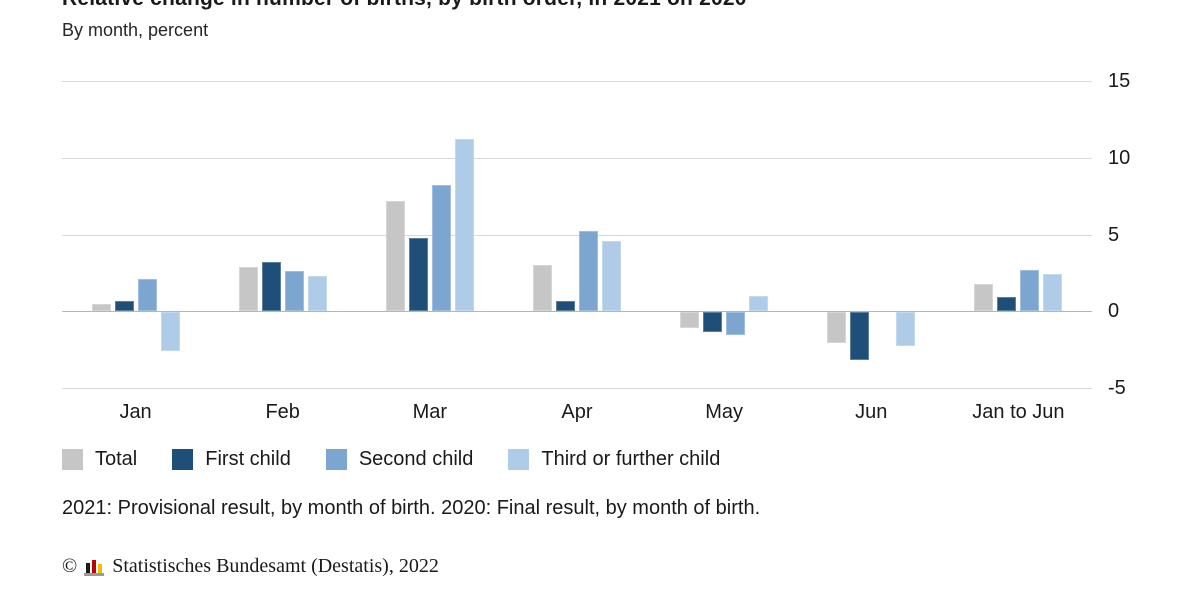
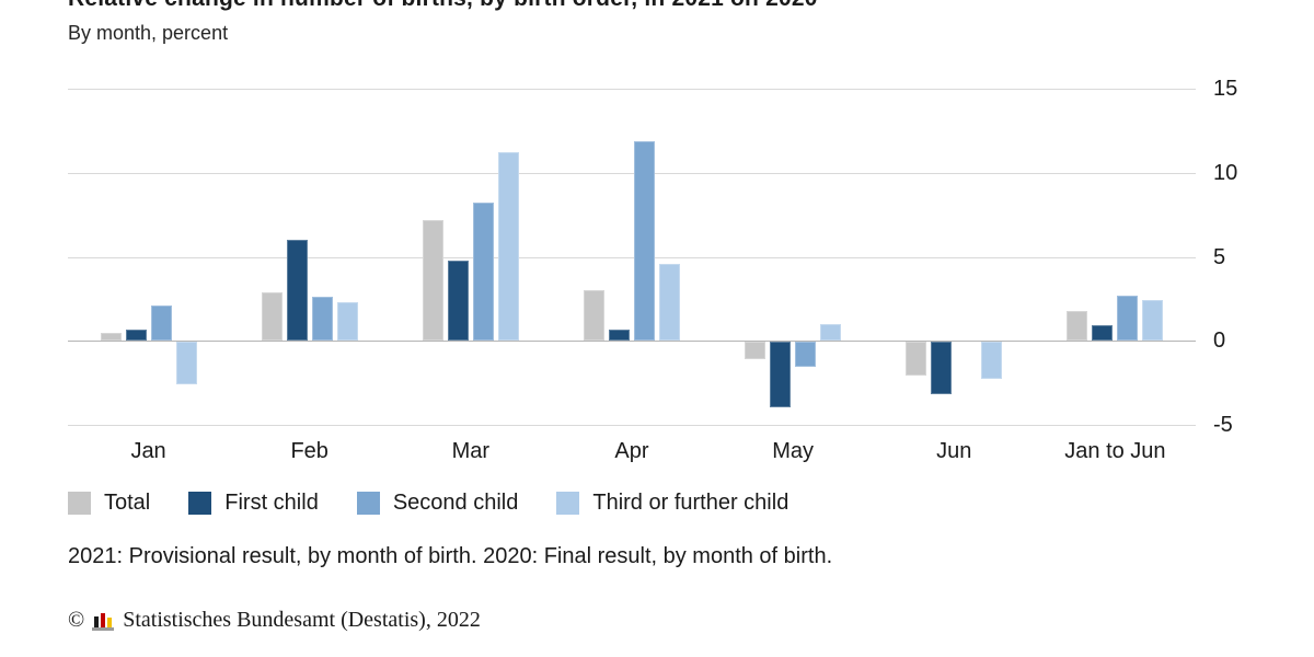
First child/Feb: 3.2 -> 6.0
Second child/Apr: 5.2 -> 11.9
First child/May: -1.3 -> -3.9
